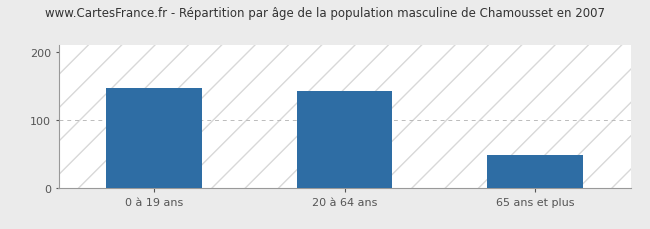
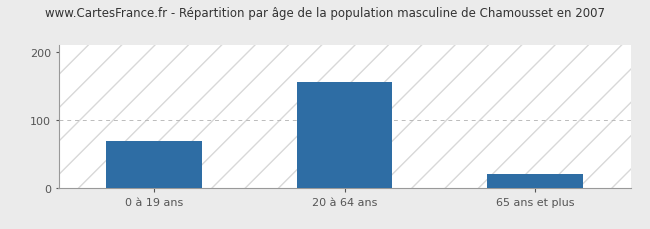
0 à 19 ans: 146 -> 68
20 à 64 ans: 142 -> 155
65 ans et plus: 48 -> 20
